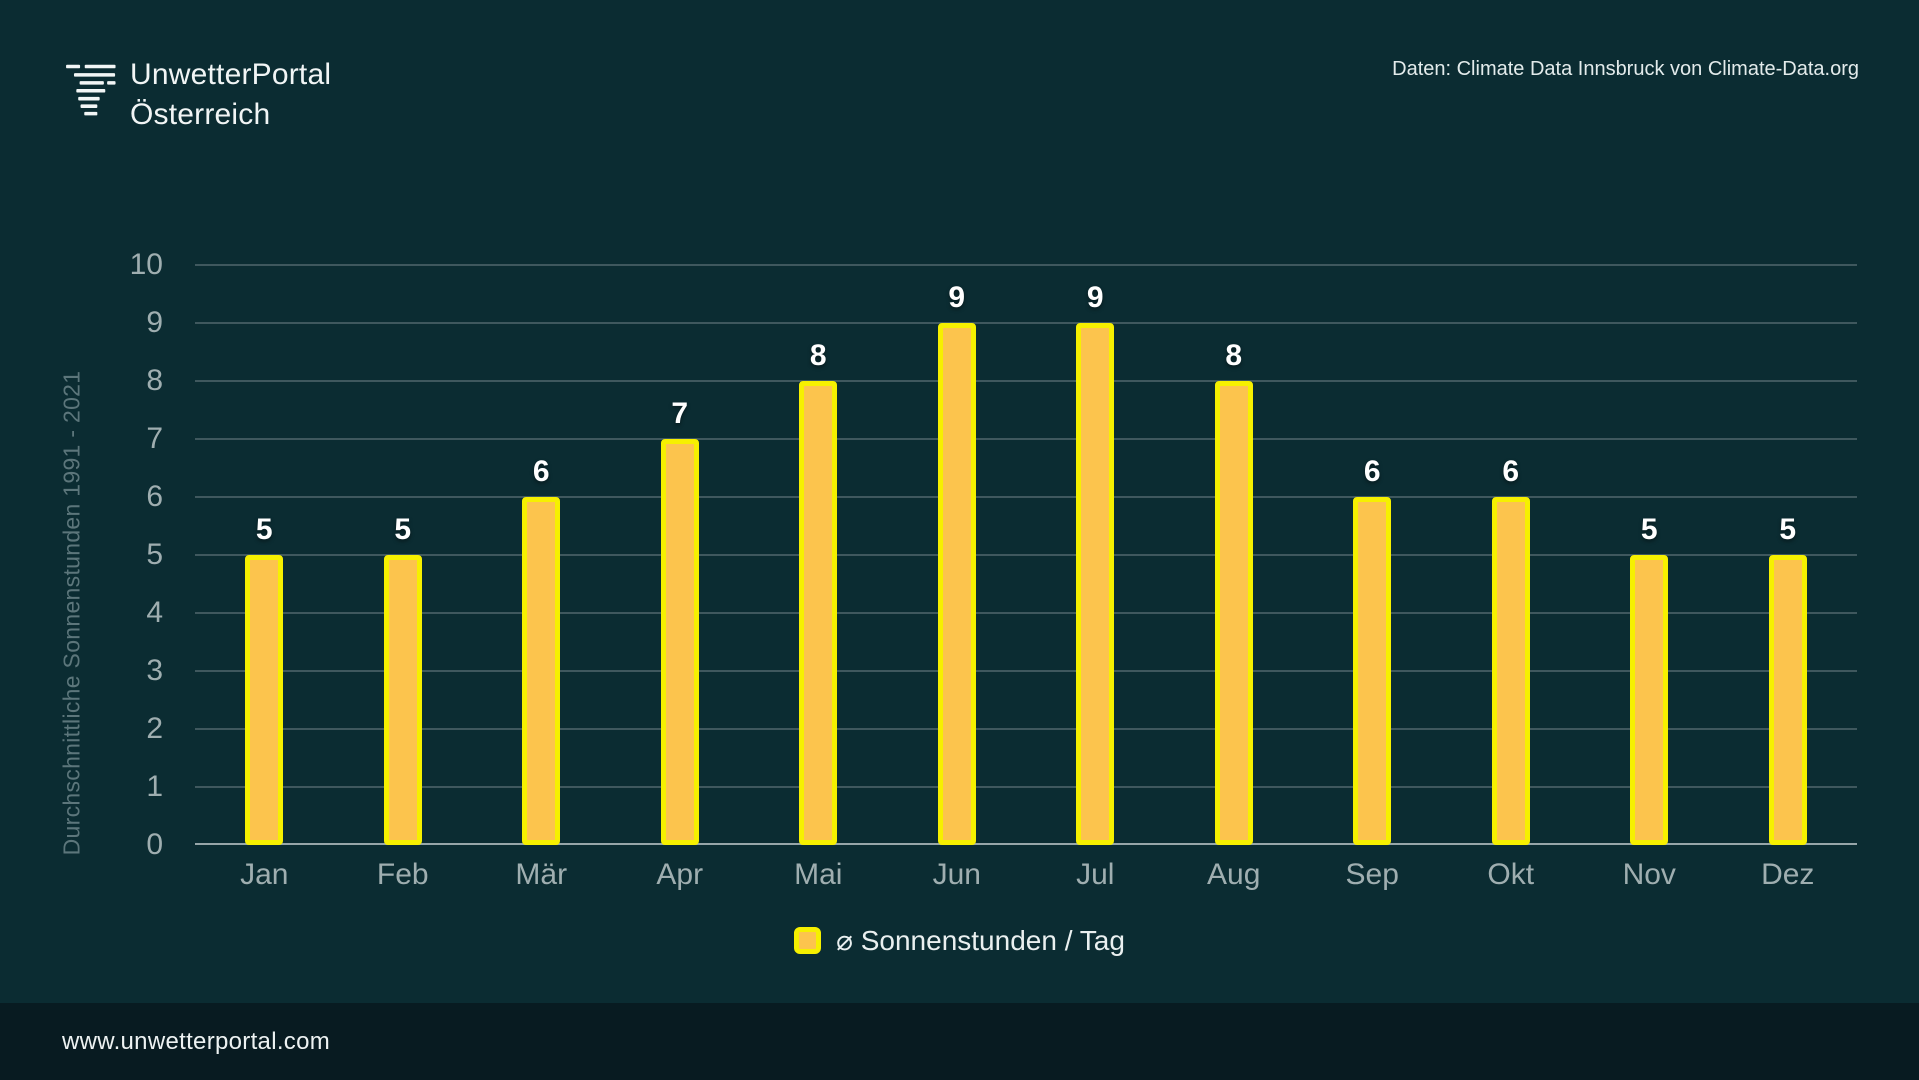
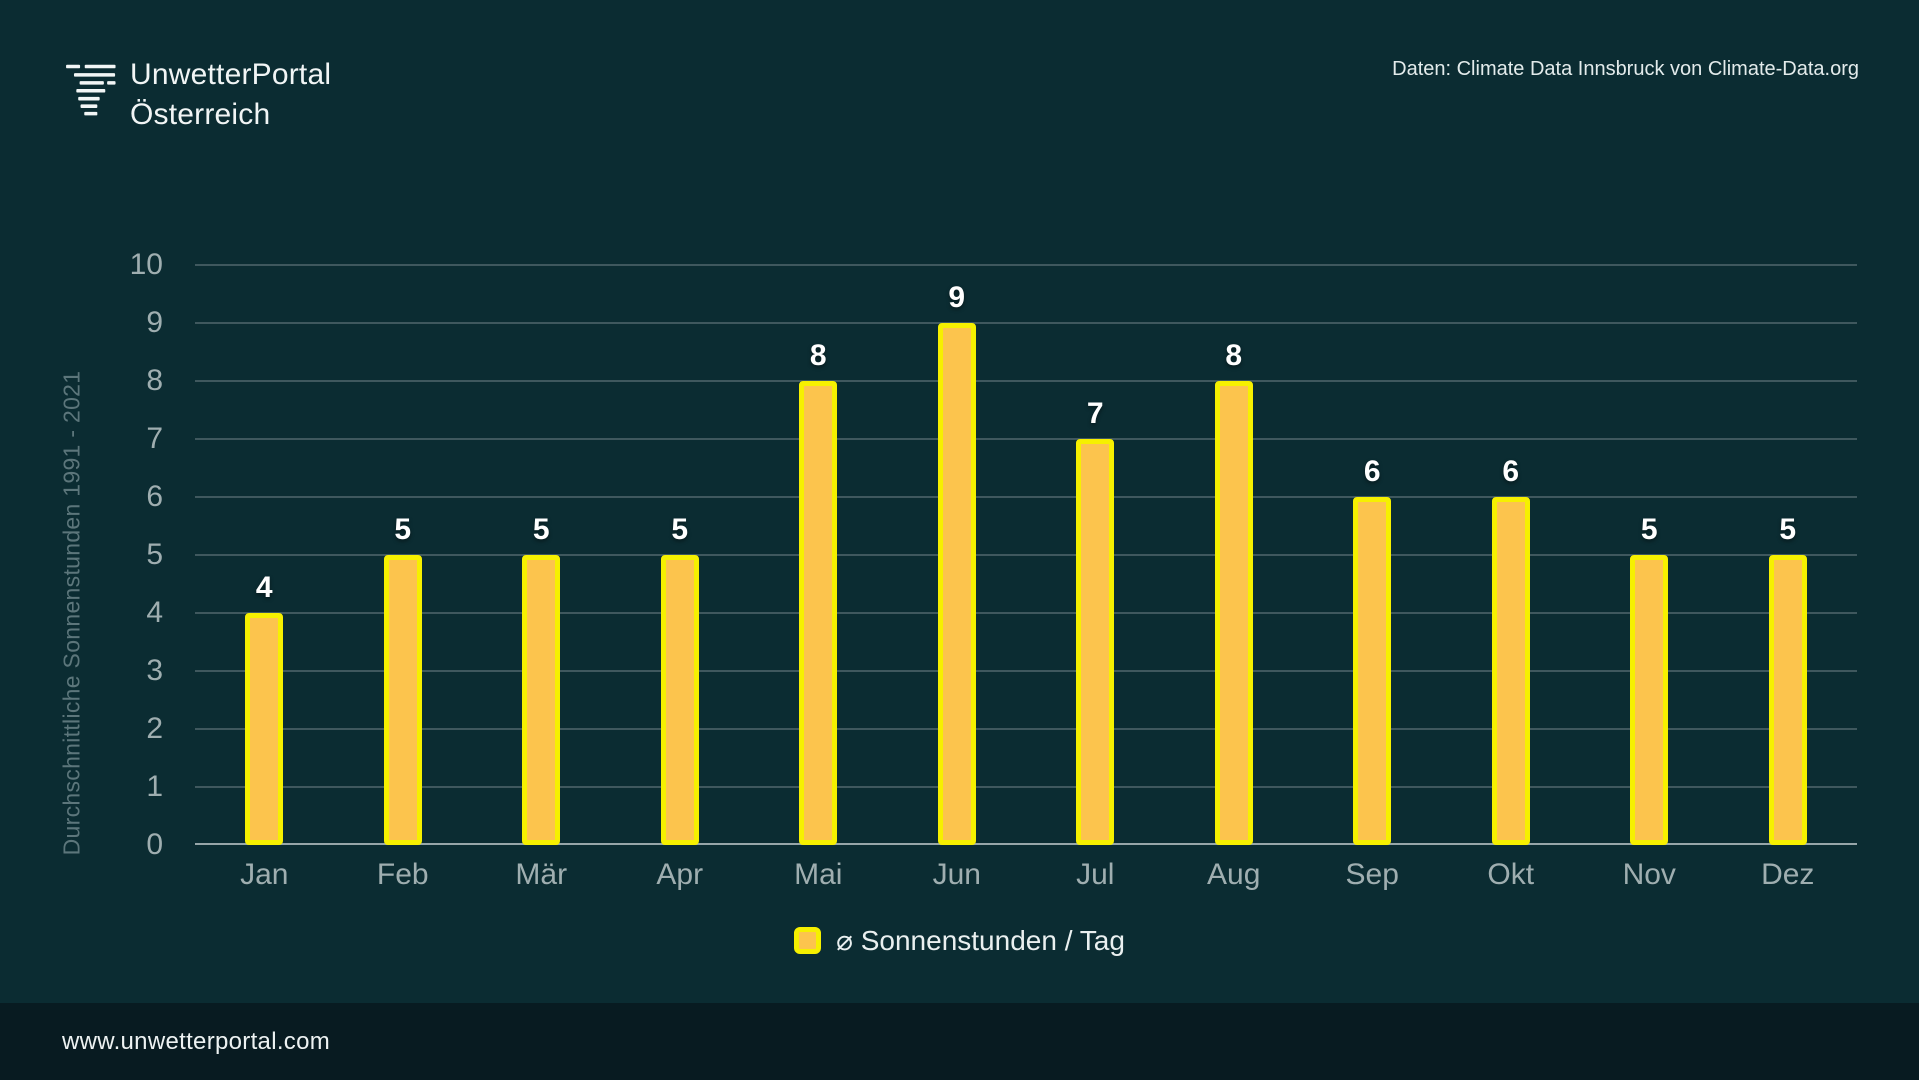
Jan: 5 -> 4
Mär: 6 -> 5
Apr: 7 -> 5
Jul: 9 -> 7
